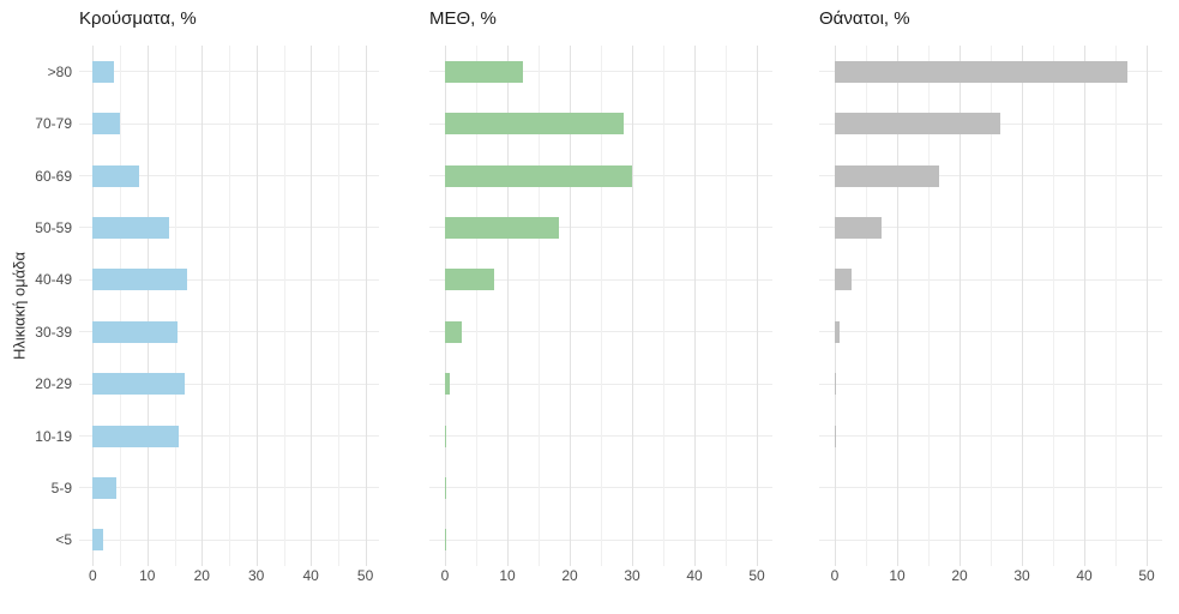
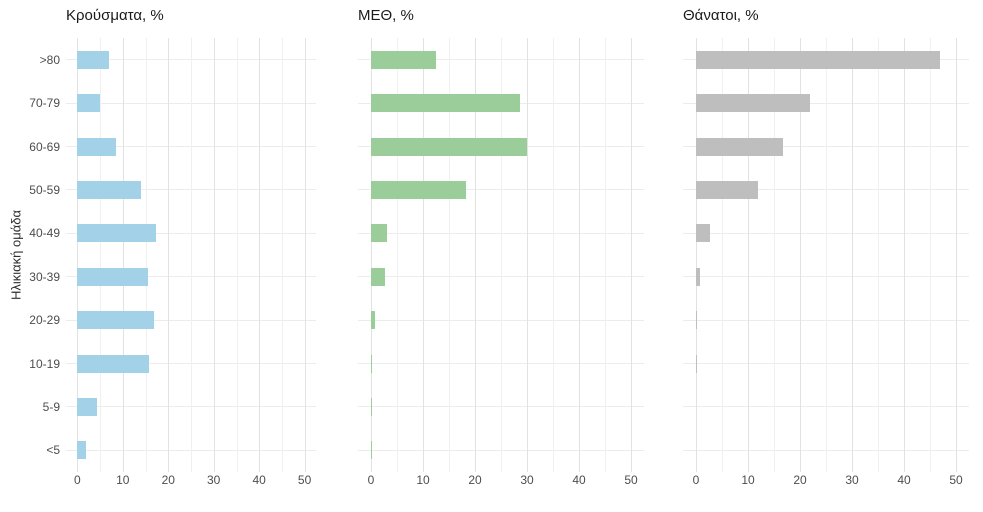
Κρούσματα, %/>80: 4 -> 7
Θάνατοι, %/70-79: 26 -> 22
Θάνατοι, %/50-59: 8 -> 12
ΜΕΘ, %/40-49: 8 -> 3
